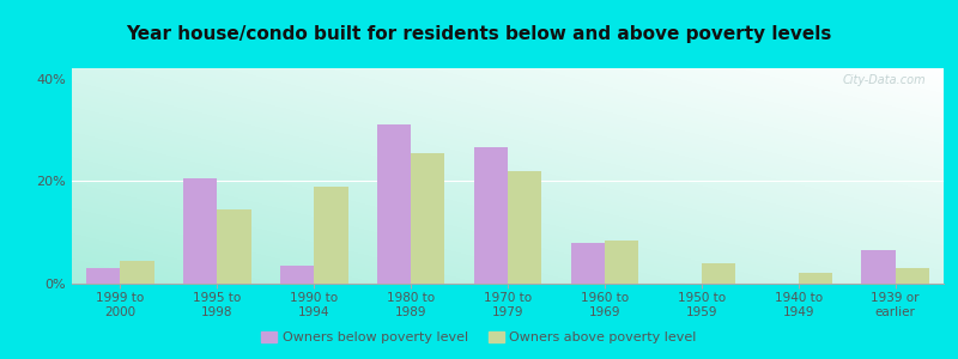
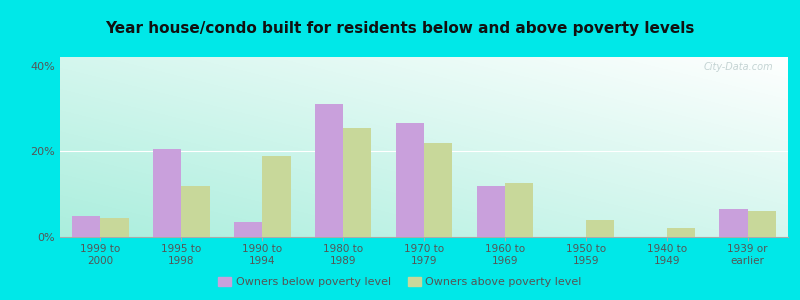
Owners below poverty level/1999 to 2000: 3.0% -> 5.0%
Owners above poverty level/1995 to 1998: 14.5% -> 12.0%
Owners below poverty level/1960 to 1969: 8.0% -> 12.0%
Owners above poverty level/1960 to 1969: 8.5% -> 12.5%
Owners above poverty level/1939 or earlier: 3.0% -> 6.0%
